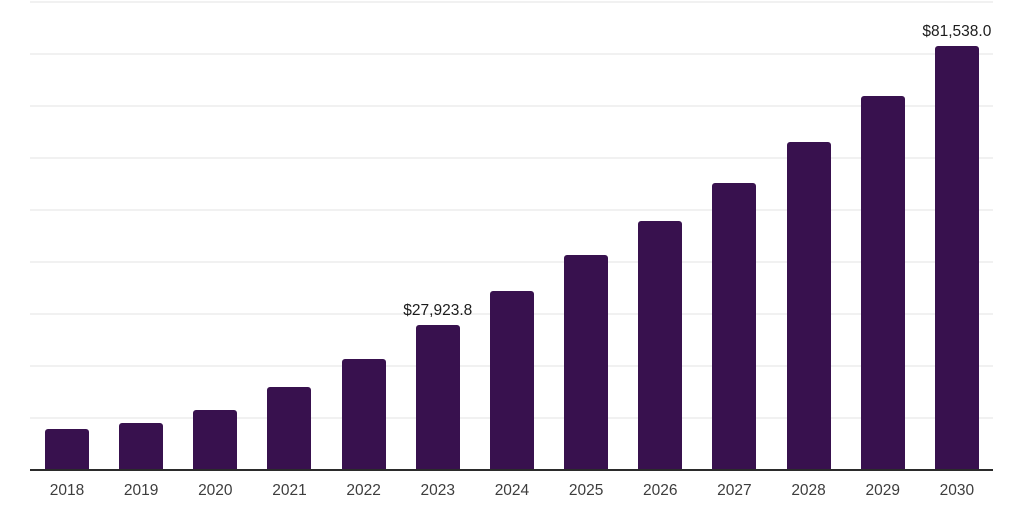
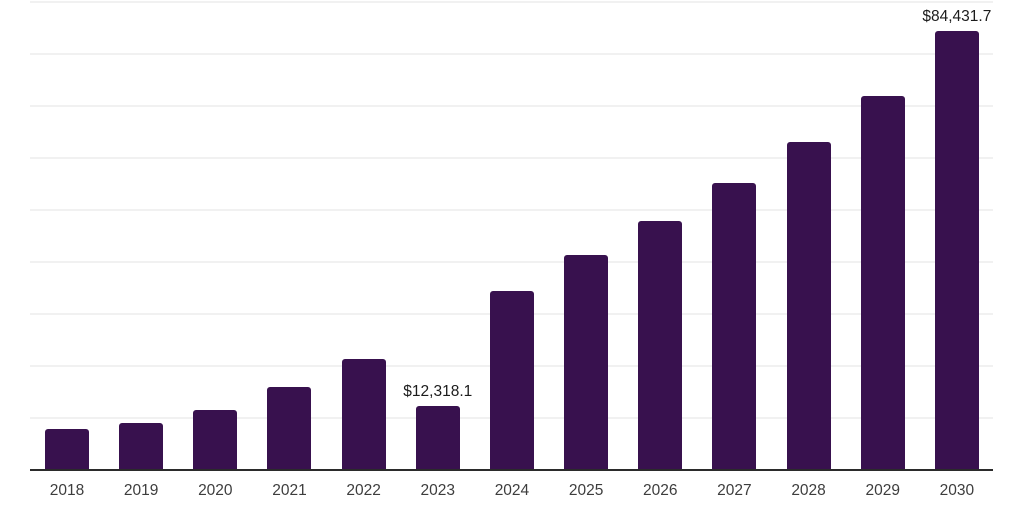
2023: $27,923.8 -> $12,318.1
2030: $81,538.0 -> $84,431.7
